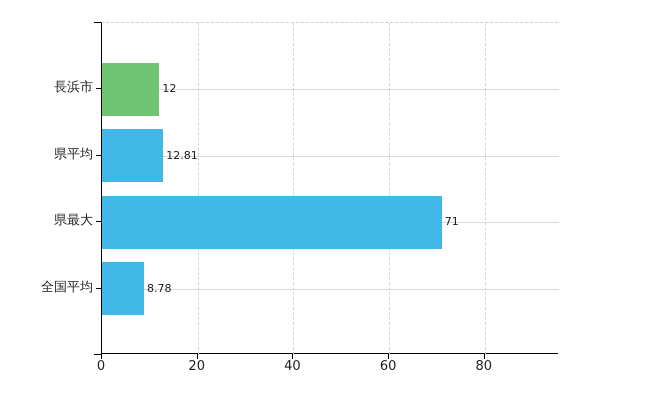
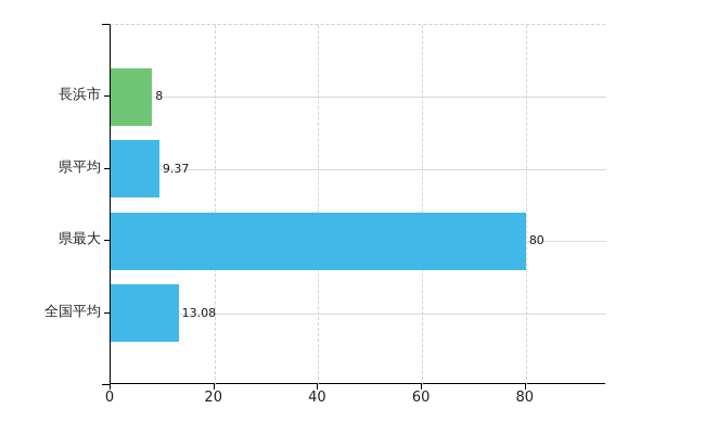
長浜市: 12 -> 8
県平均: 12.81 -> 9.37
県最大: 71 -> 80
全国平均: 8.78 -> 13.08
